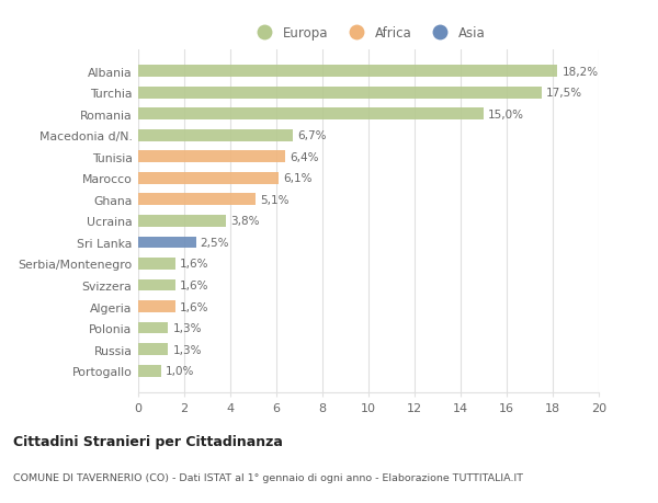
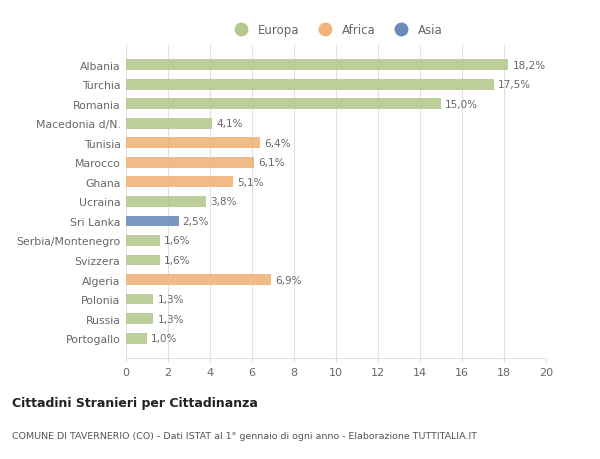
Macedonia d/N.: 6,7% -> 4,1%
Algeria: 1,6% -> 6,9%
